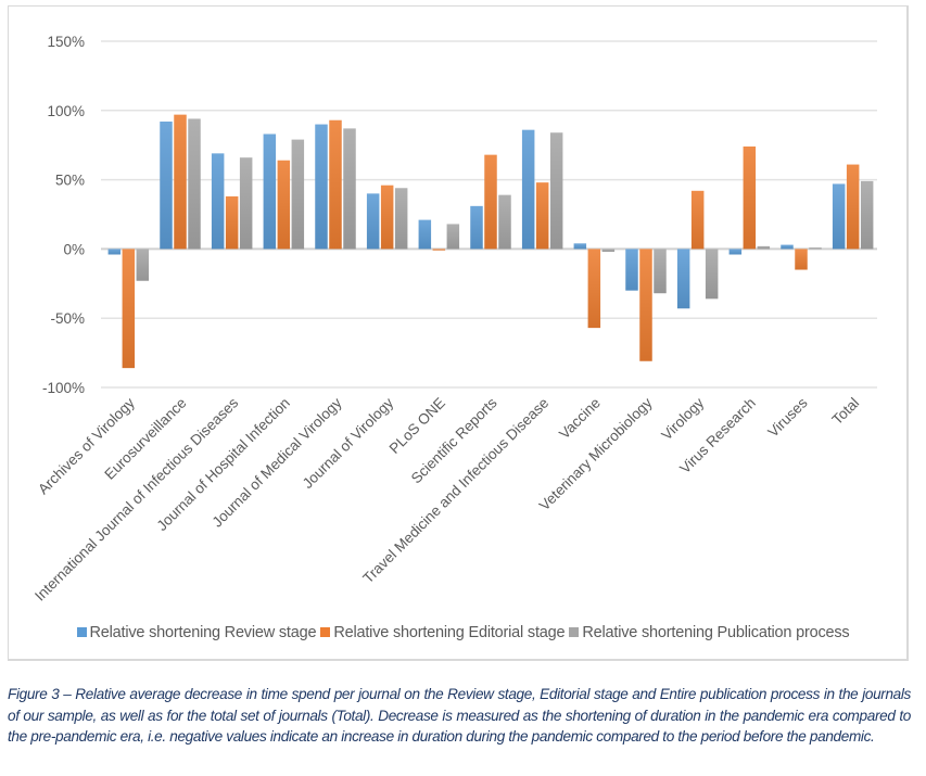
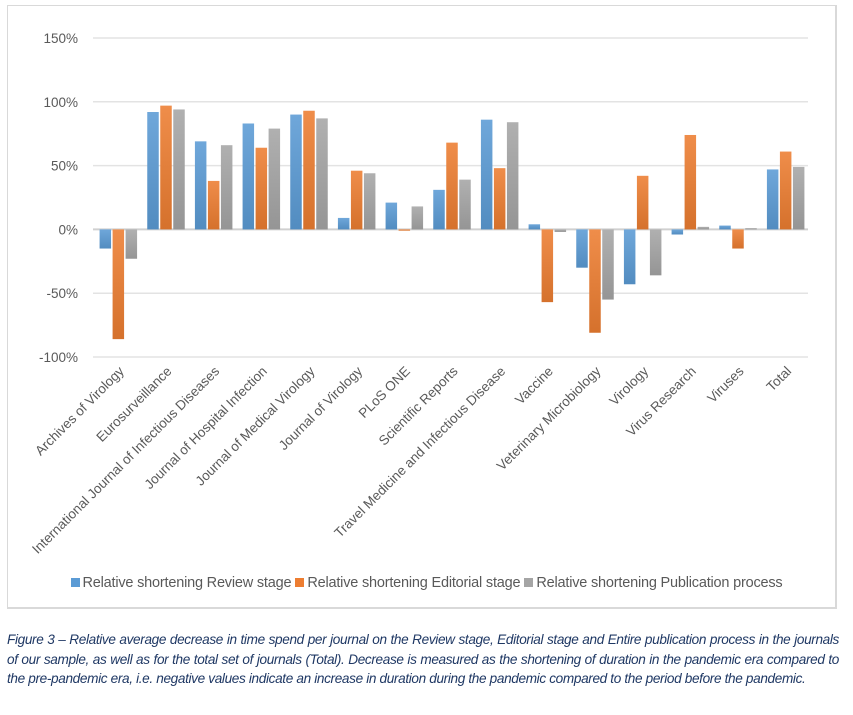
Relative shortening Review stage/Archives of Virology: -4% -> -15%
Relative shortening Review stage/Journal of Virology: 40% -> 9%
Relative shortening Publication process/Veterinary Microbiology: -32% -> -55%
